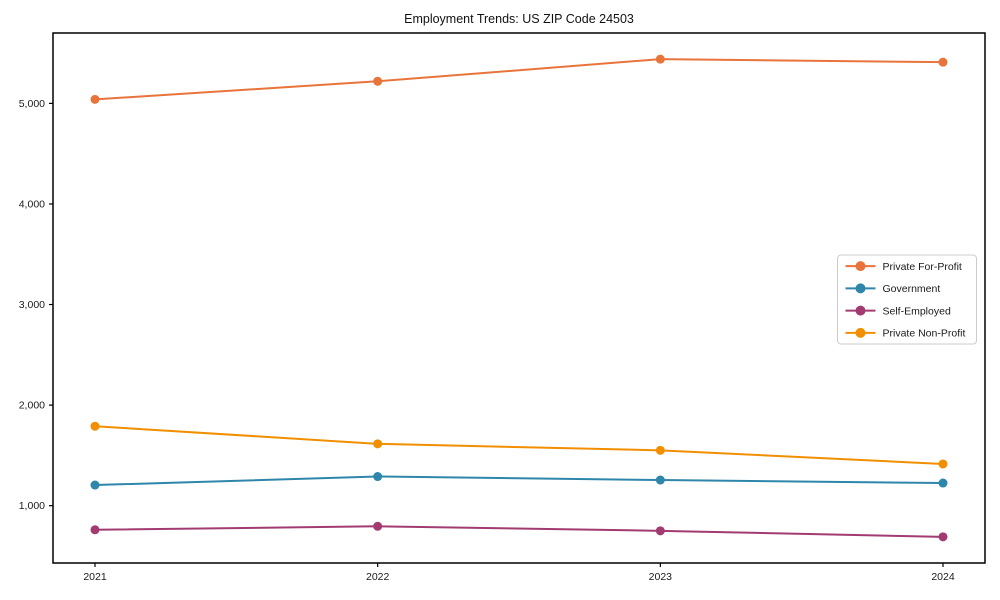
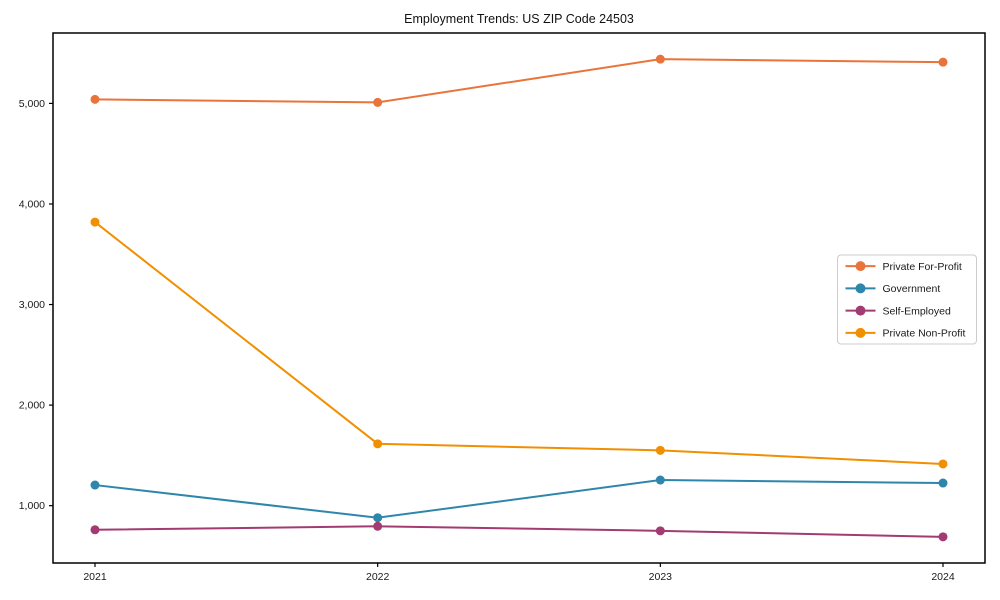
Private Non-Profit/2021: 1790 -> 3820
Private For-Profit/2022: 5220 -> 5010
Government/2022: 1290 -> 880
